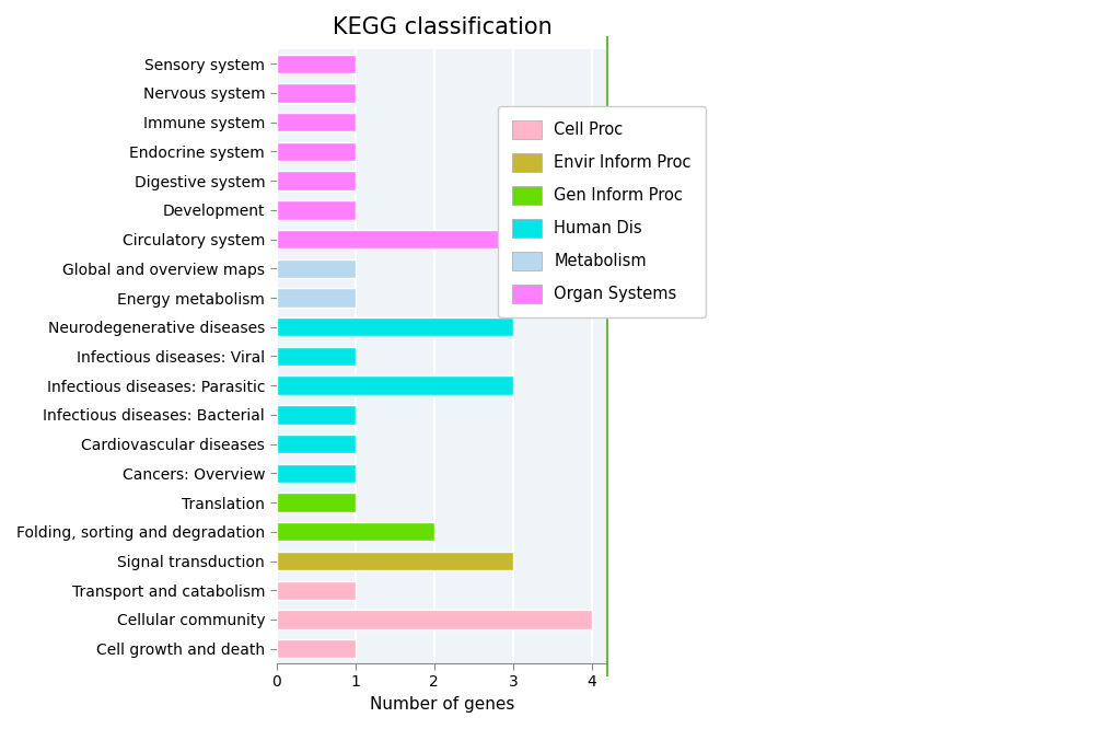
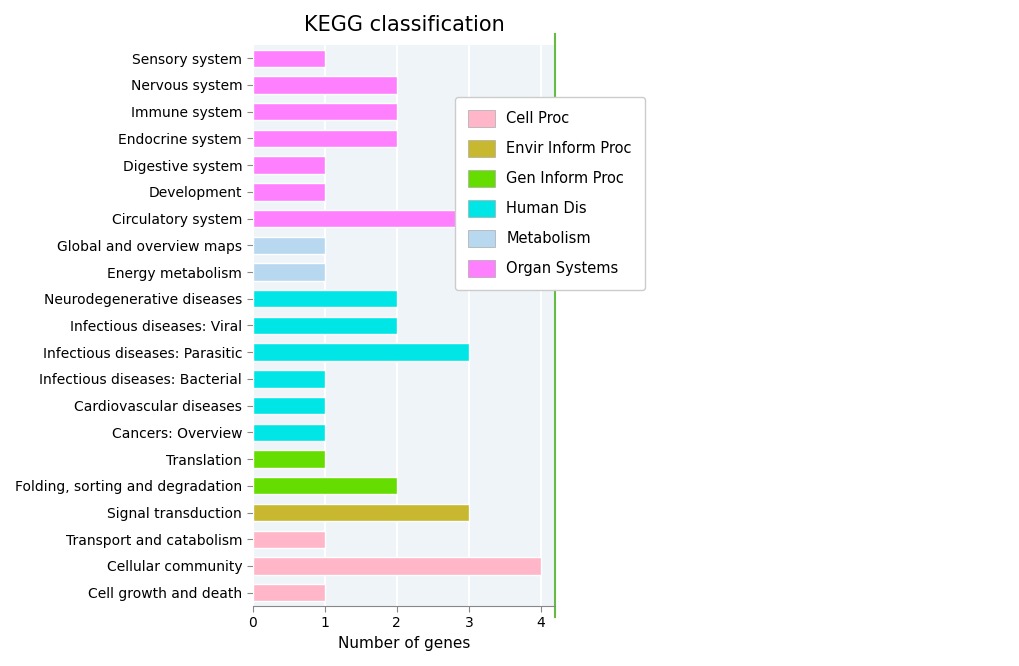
Nervous system: 1 -> 2
Immune system: 1 -> 2
Endocrine system: 1 -> 2
Neurodegenerative diseases: 3 -> 2
Infectious diseases: Viral: 1 -> 2
